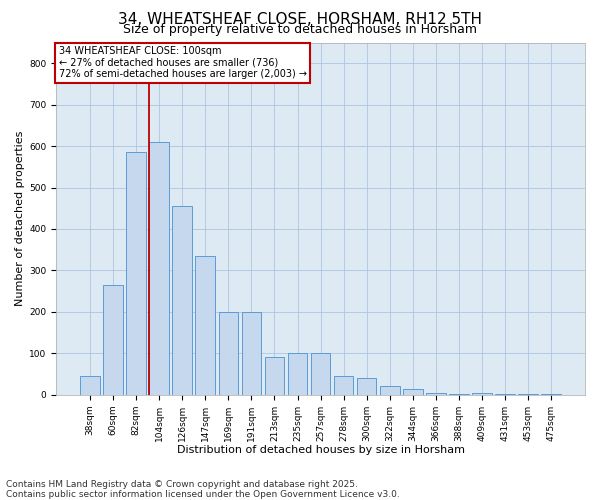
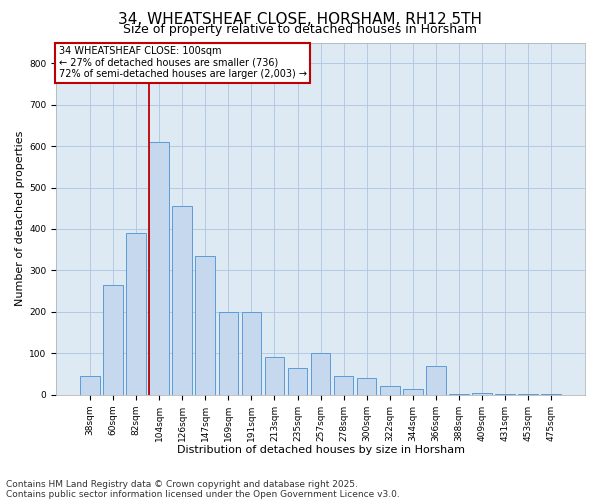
82sqm: 585 -> 390
235sqm: 100 -> 65
366sqm: 5 -> 70
